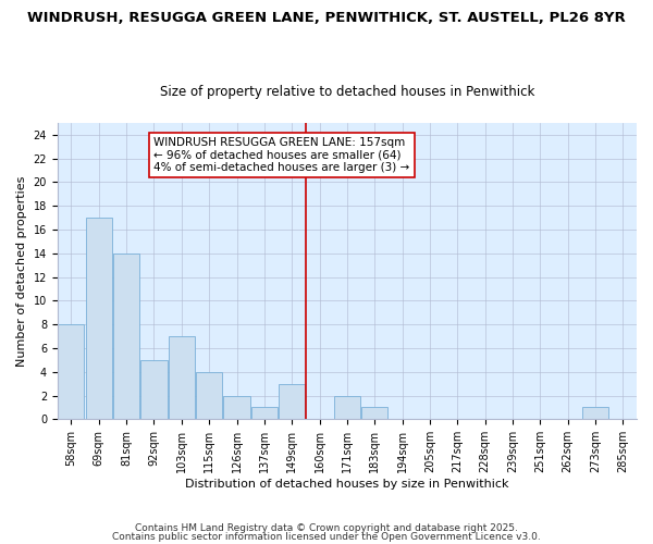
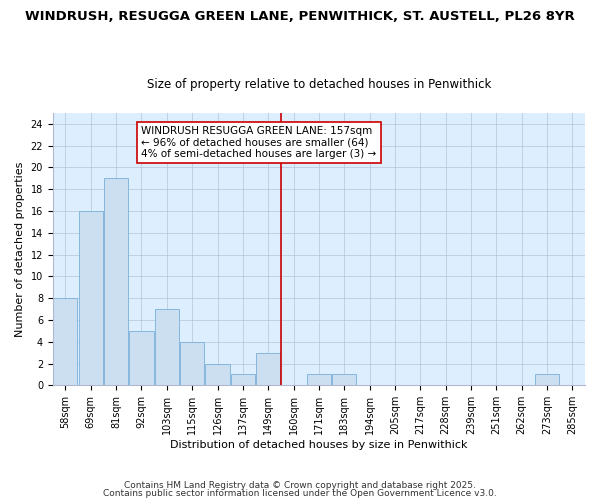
69sqm: 17 -> 16
81sqm: 14 -> 19
171sqm: 2 -> 1
